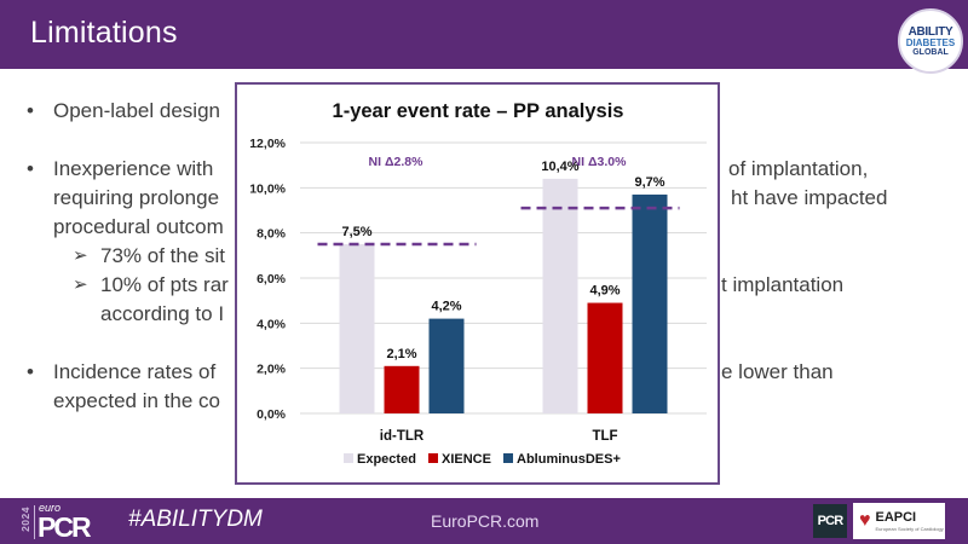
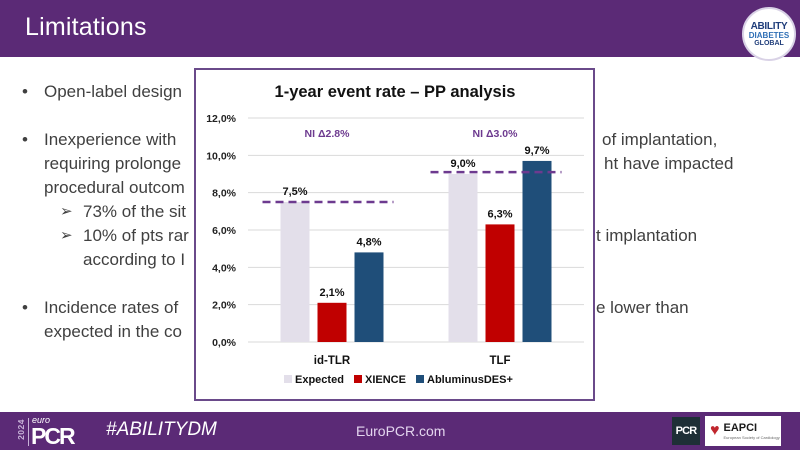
AbluminusDES+/id-TLR: 4,2% -> 4,8%
Expected/TLF: 10,4% -> 9,0%
XIENCE/TLF: 4,9% -> 6,3%
